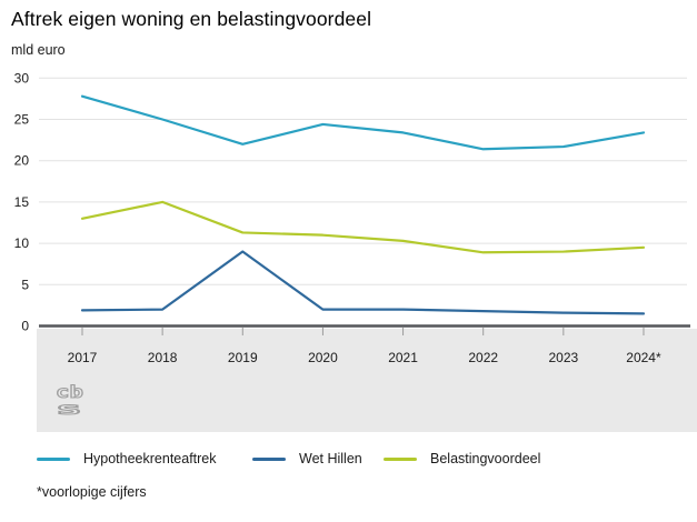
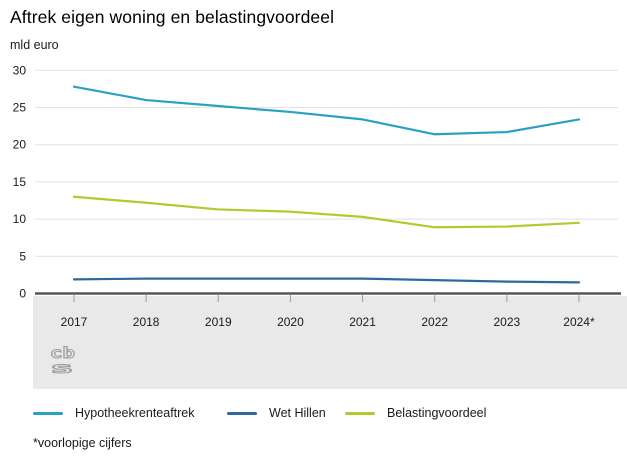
Hypotheekrenteaftrek/2018: 25 -> 26
Belastingvoordeel/2018: 15 -> 12
Hypotheekrenteaftrek/2019: 22 -> 25
Wet Hillen/2019: 9 -> 2
